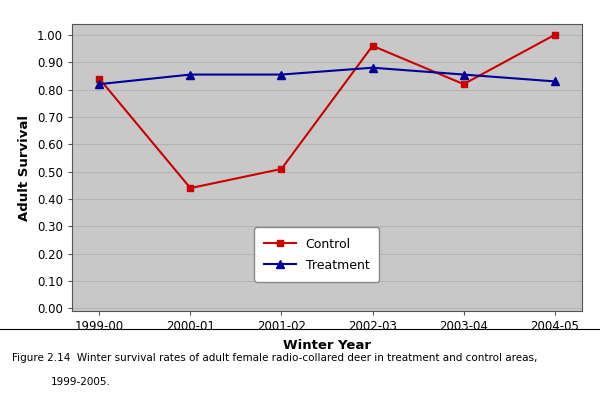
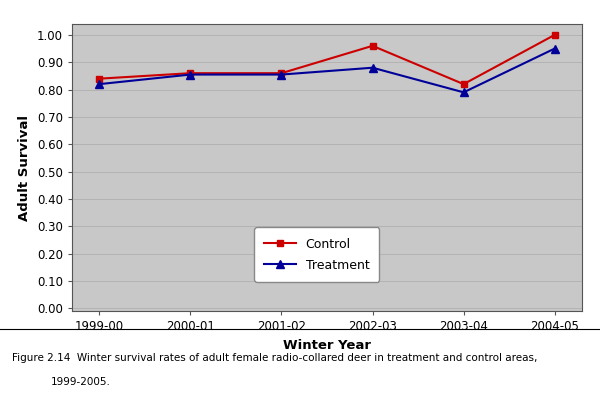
Control/2000-01: 0.44 -> 0.86
Control/2001-02: 0.51 -> 0.86
Treatment/2003-04: 0.855 -> 0.790
Treatment/2004-05: 0.830 -> 0.950
